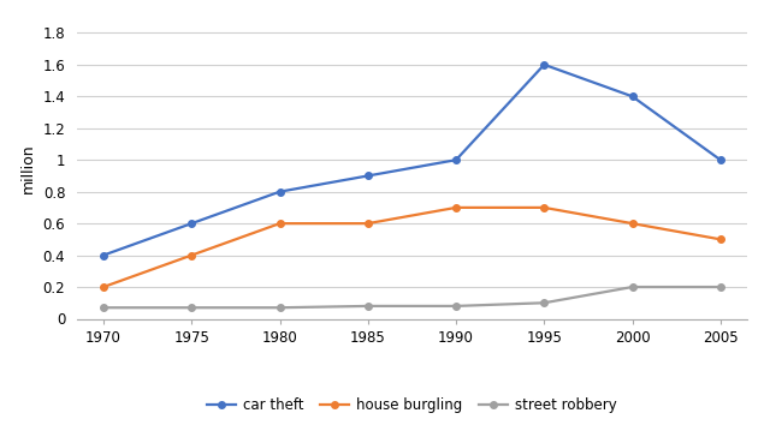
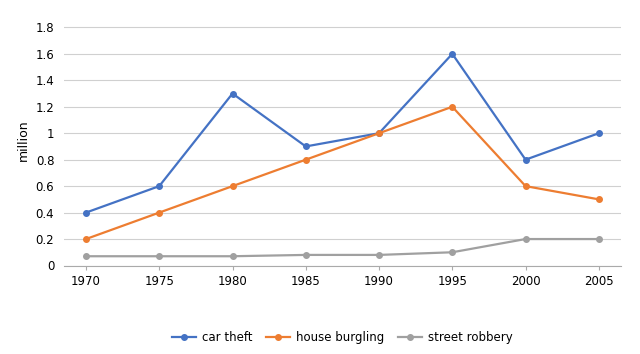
car theft/1980: 0.8 -> 1.3
house burgling/1985: 0.6 -> 0.8
house burgling/1990: 0.7 -> 1.0
house burgling/1995: 0.7 -> 1.2
car theft/2000: 1.4 -> 0.8
